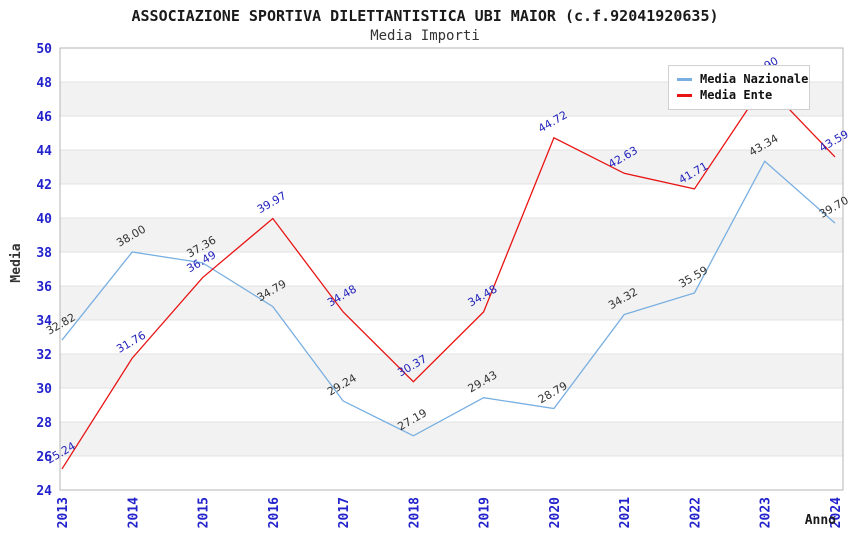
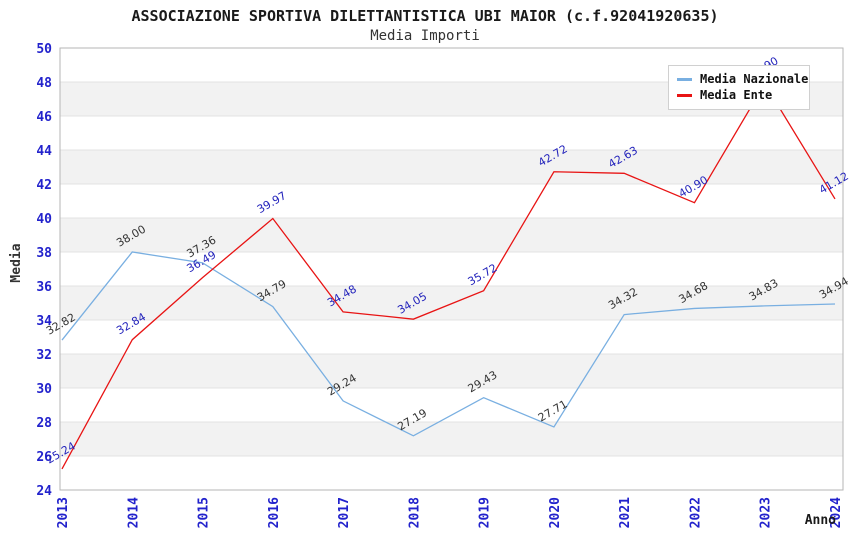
Media Ente/2014: 31.76 -> 32.84
Media Ente/2018: 30.37 -> 34.05
Media Ente/2019: 34.48 -> 35.72
Media Nazionale/2020: 28.79 -> 27.71
Media Ente/2020: 44.72 -> 42.72
Media Nazionale/2022: 35.59 -> 34.68
Media Ente/2022: 41.71 -> 40.90
Media Nazionale/2023: 43.34 -> 34.83
Media Nazionale/2024: 39.70 -> 34.94
Media Ente/2024: 43.59 -> 41.12
